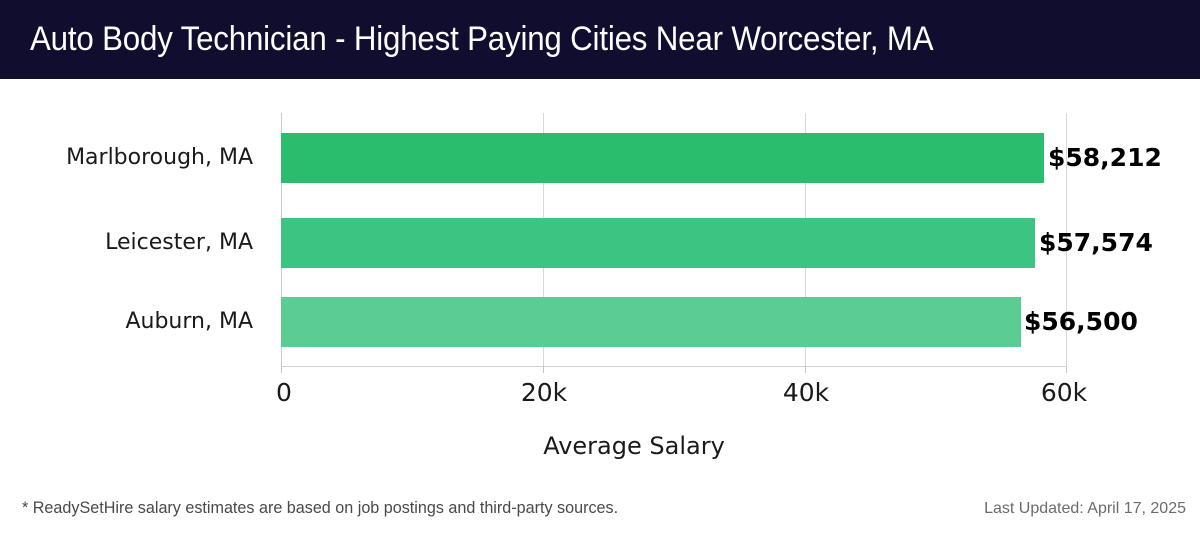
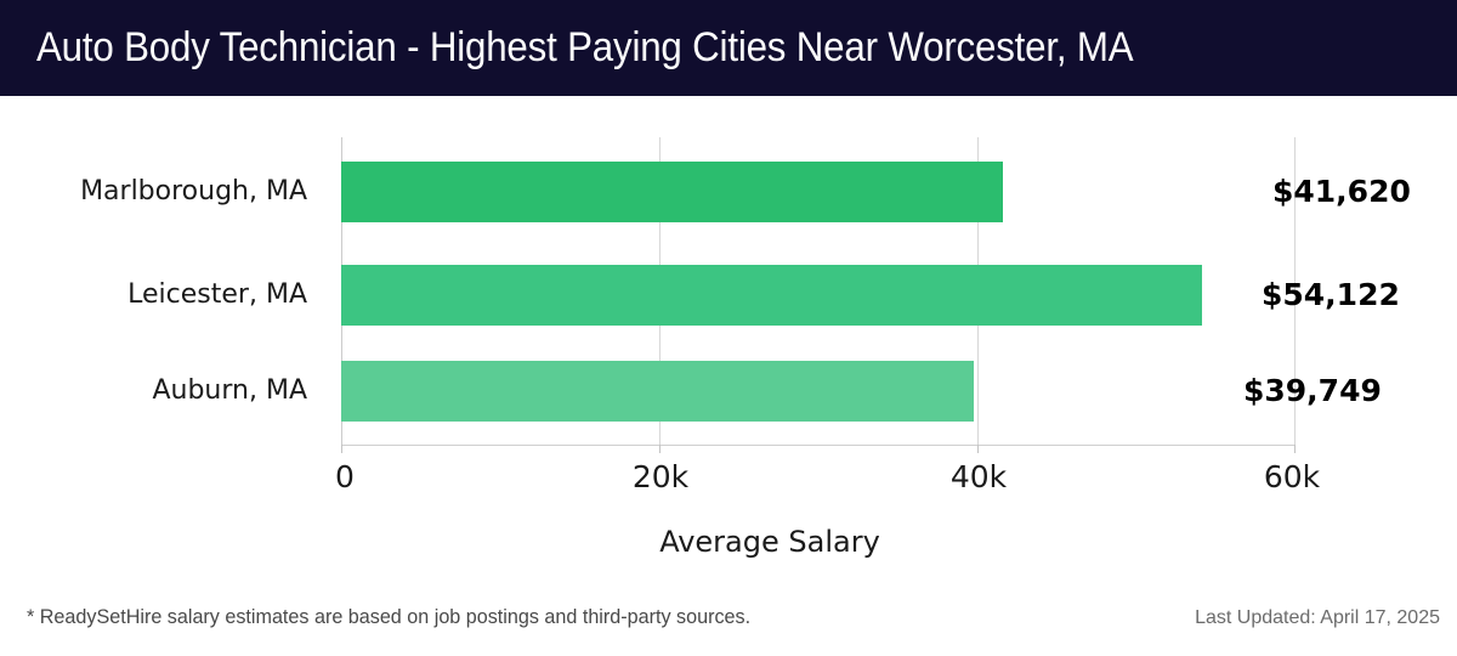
Marlborough, MA: $58,212 -> $41,620
Leicester, MA: $57,574 -> $54,122
Auburn, MA: $56,500 -> $39,749
